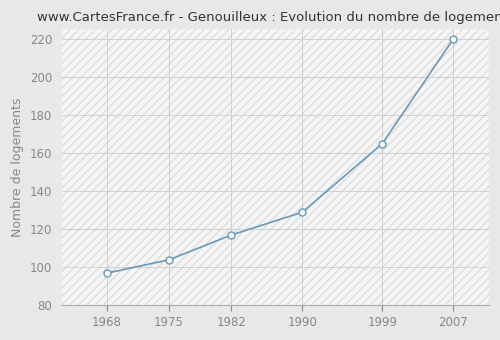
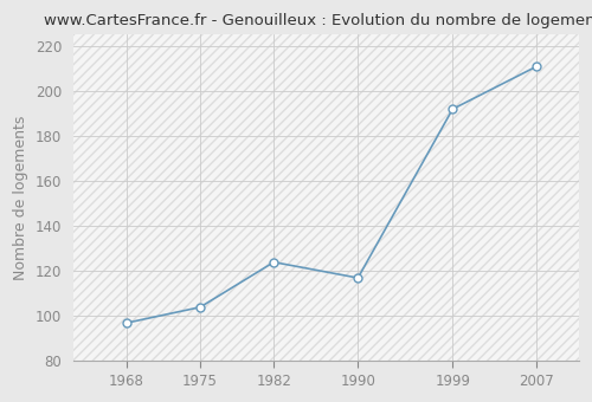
1982: 117 -> 124
1990: 129 -> 117
1999: 165 -> 192
2007: 220 -> 211
